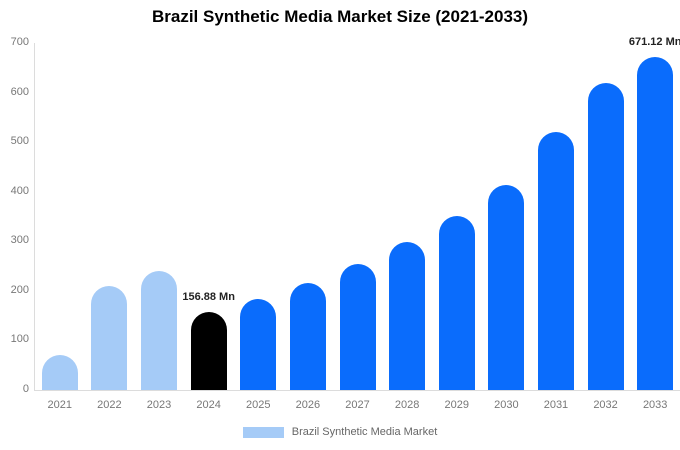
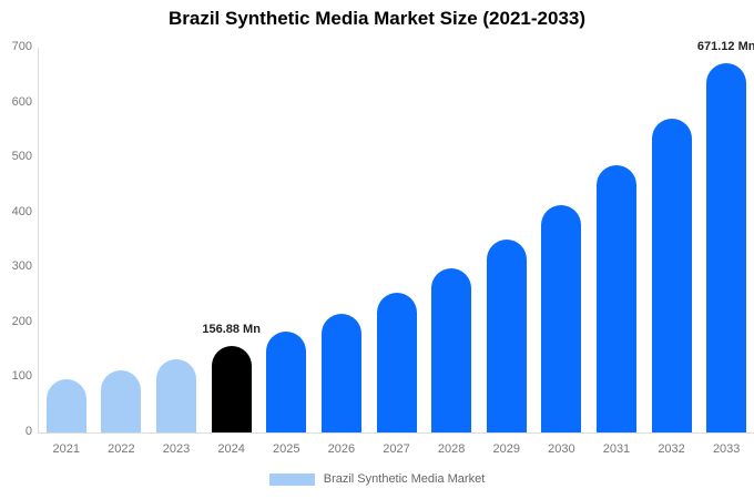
2021: 70 -> 100
2022: 210 -> 110
2023: 240 -> 130
2031: 520 -> 490
2032: 620 -> 570
